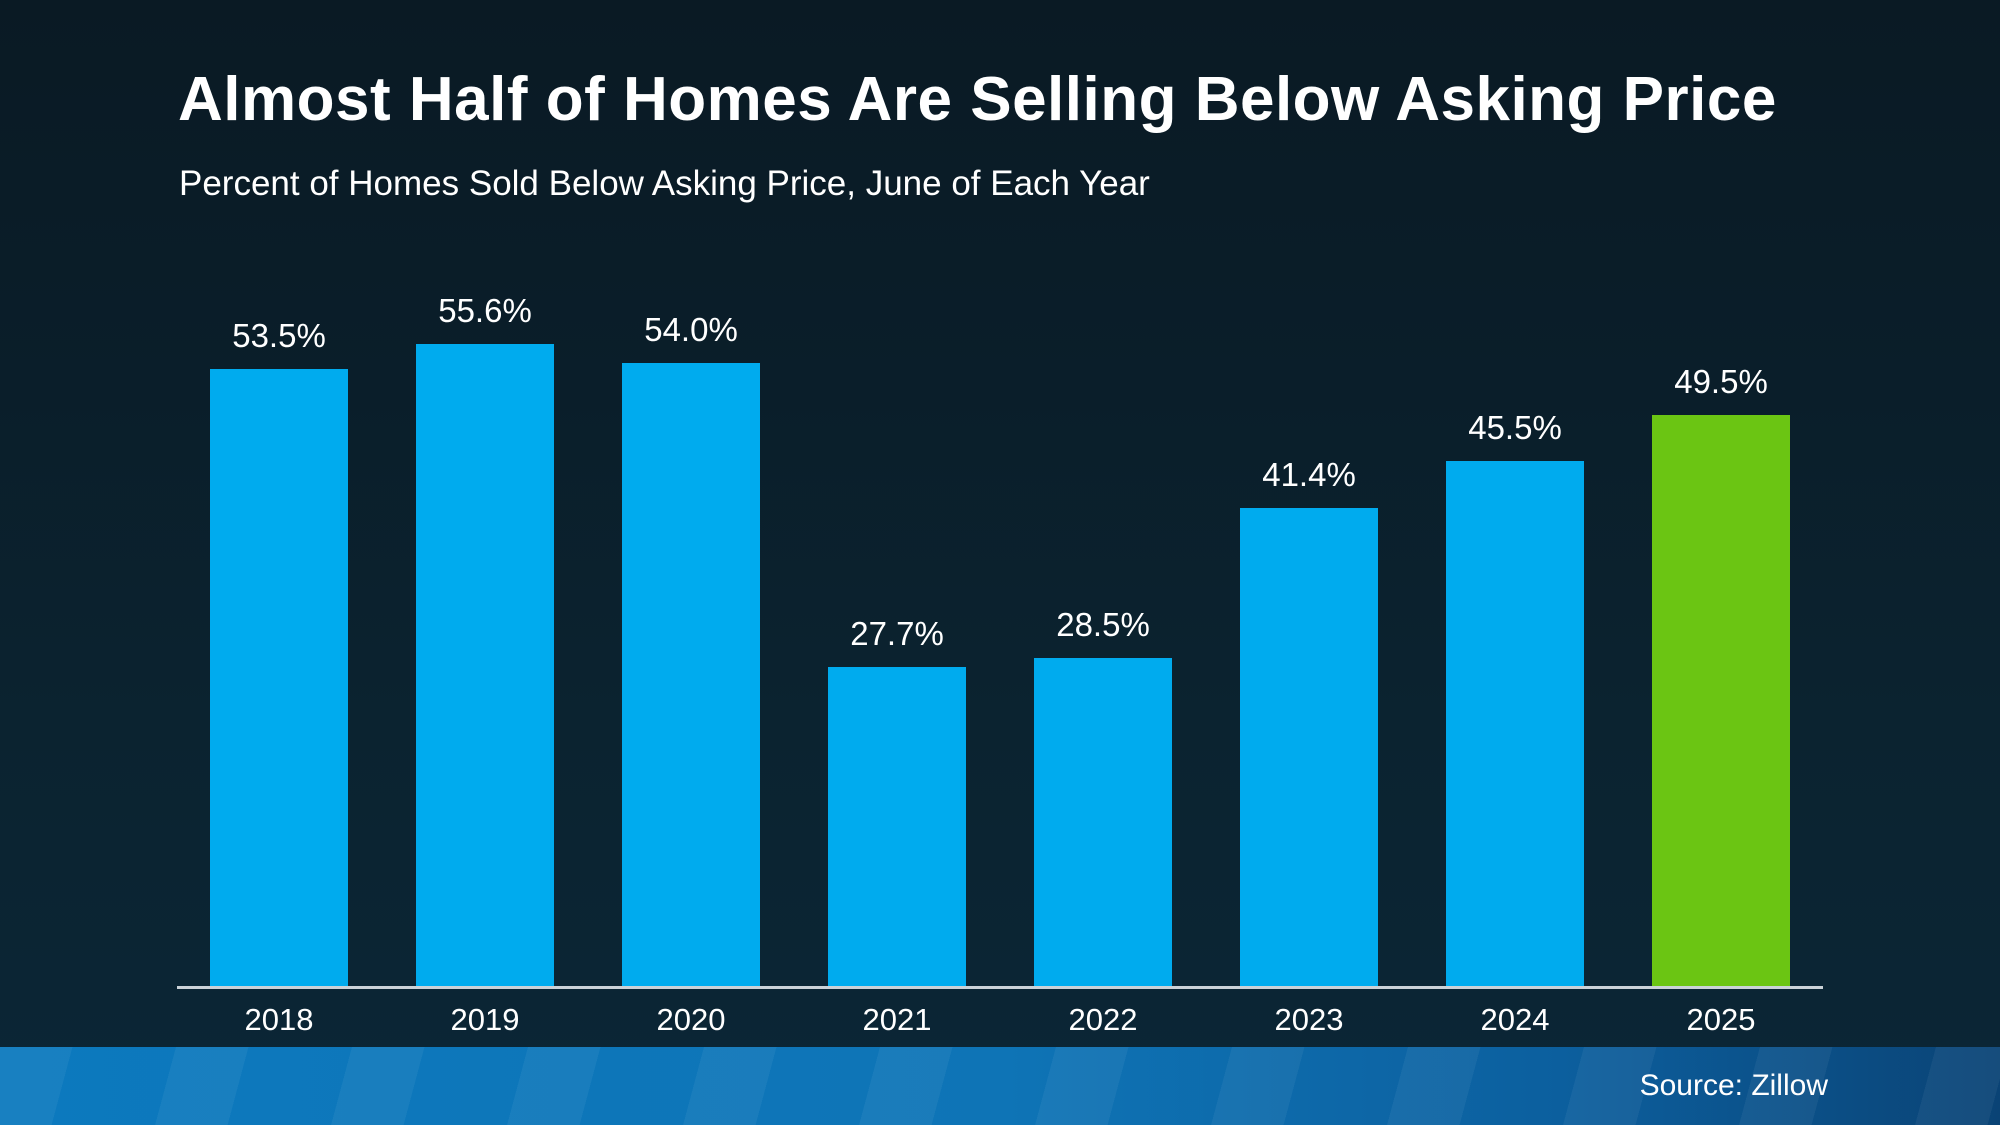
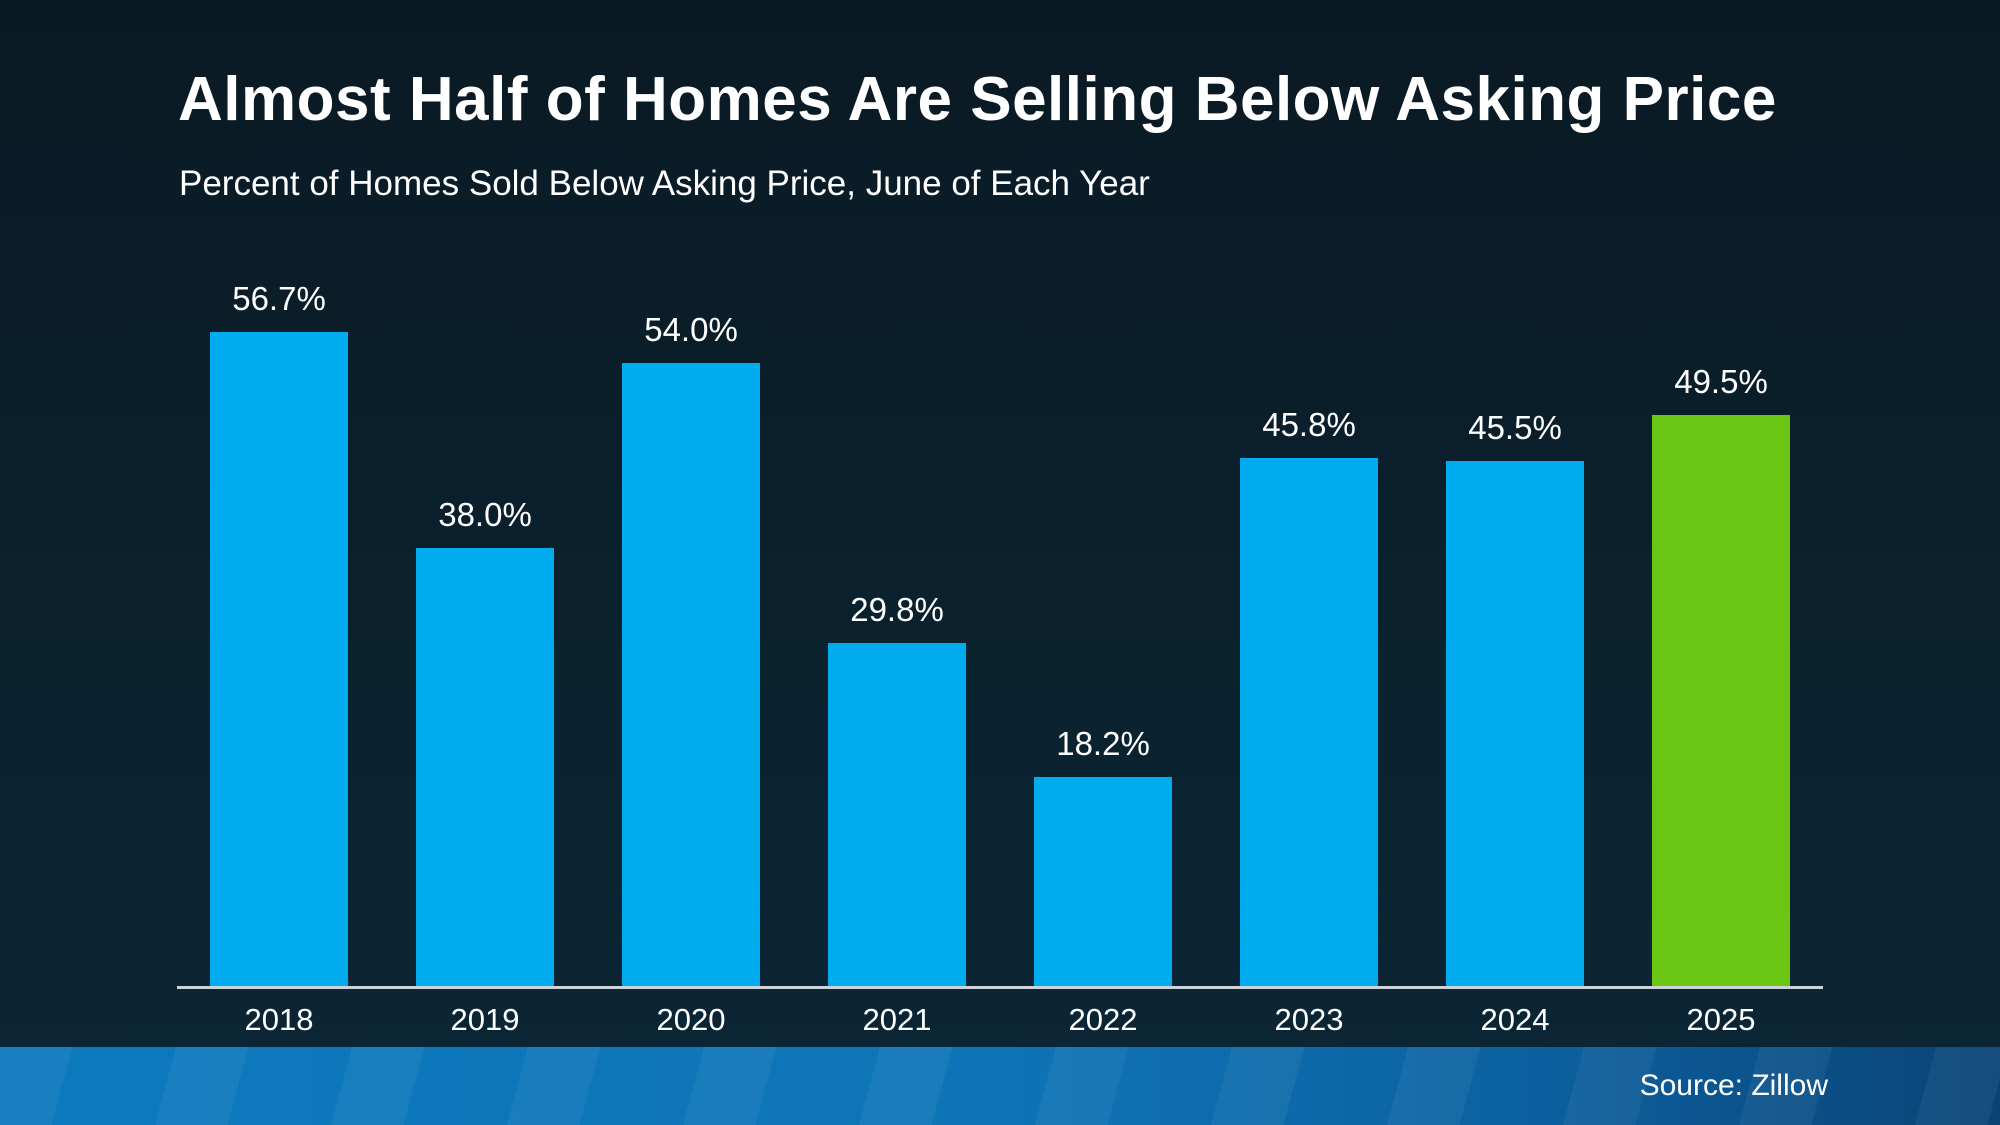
2018: 53.5% -> 56.7%
2019: 55.6% -> 38.0%
2021: 27.7% -> 29.8%
2022: 28.5% -> 18.2%
2023: 41.4% -> 45.8%
